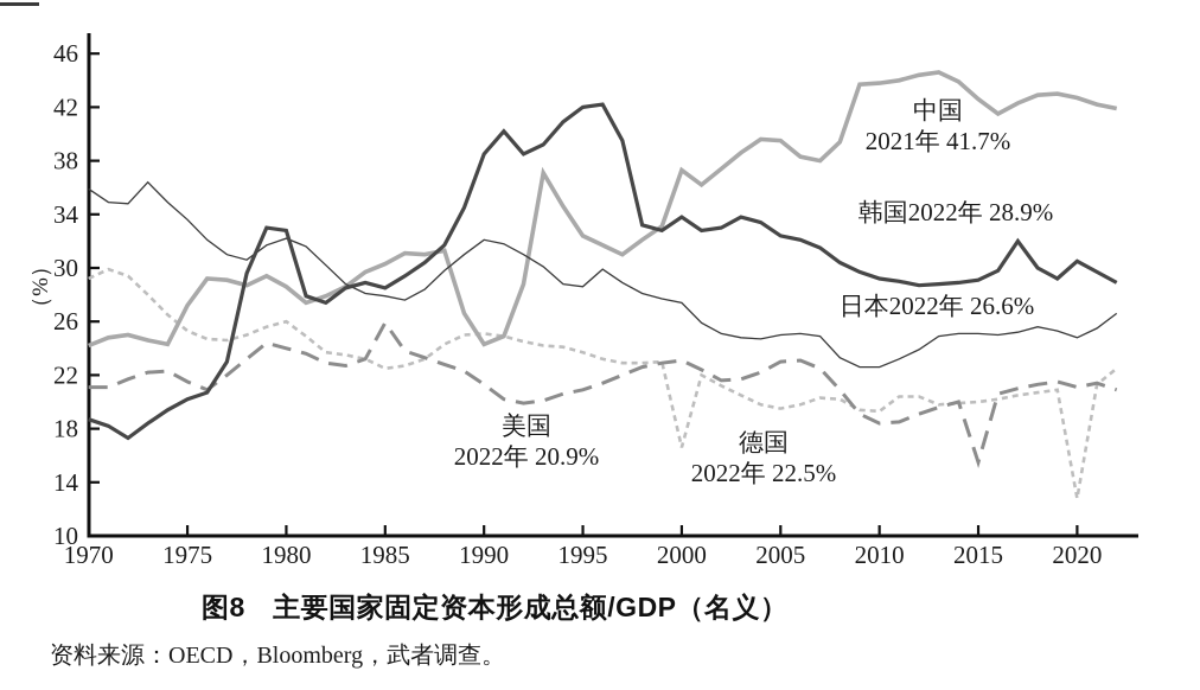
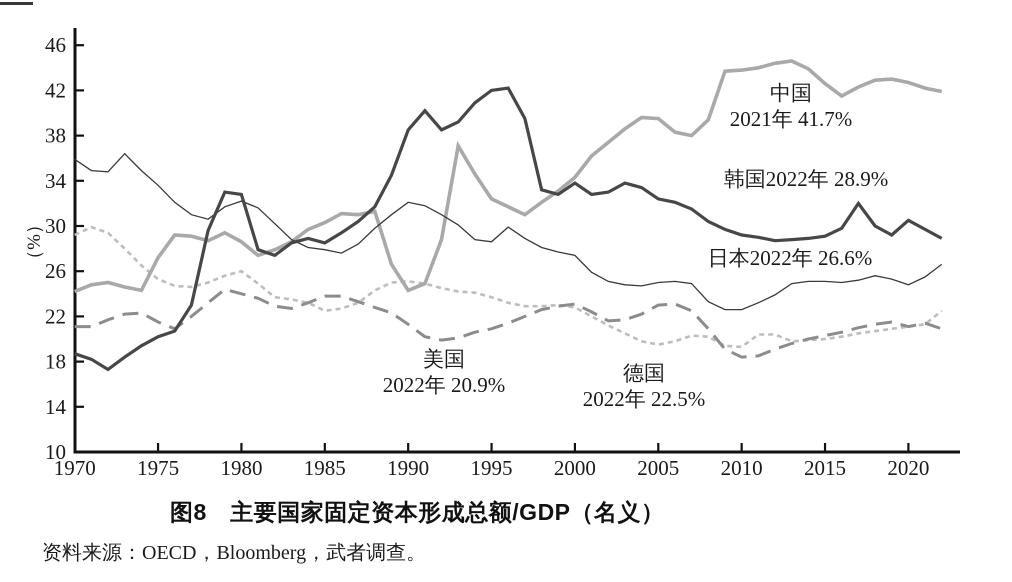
美国/1985: 25.9 -> 23.8
德国/2000: 16.6 -> 22.8
中国/2000: 37.3 -> 34.3
美国/2015: 15.5 -> 20.3
德国/2020: 12.8 -> 21.1
